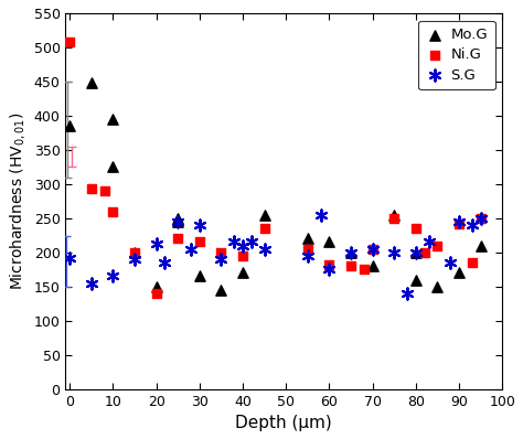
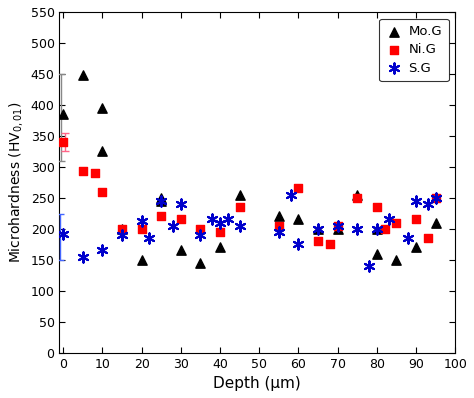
Ni.G/0: 508 -> 340
Ni.G/20: 140 -> 200
Ni.G/60: 182 -> 265
Mo.G/70: 180 -> 200
Ni.G/90: 242 -> 215
